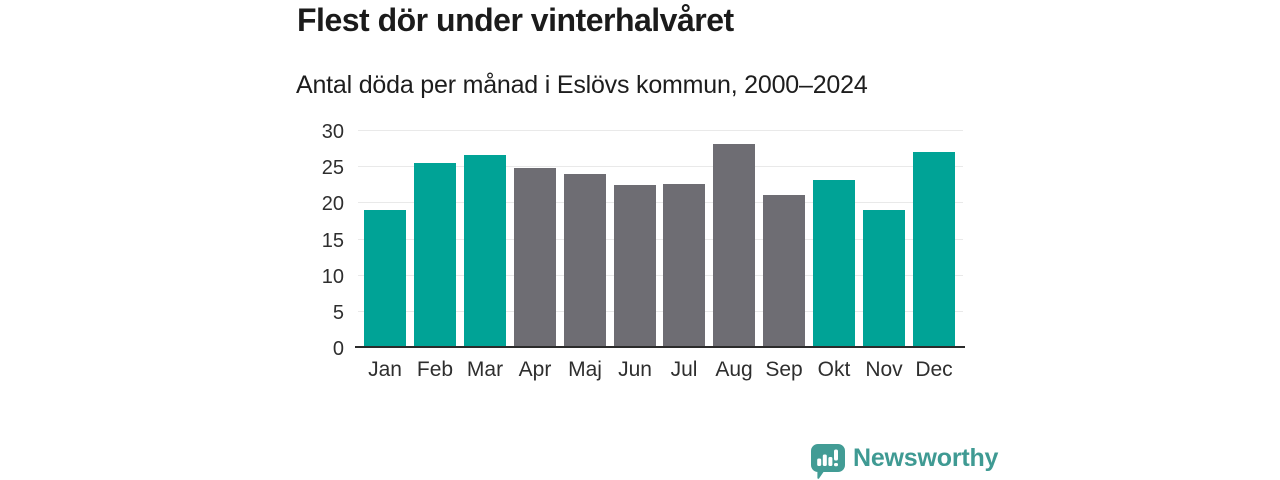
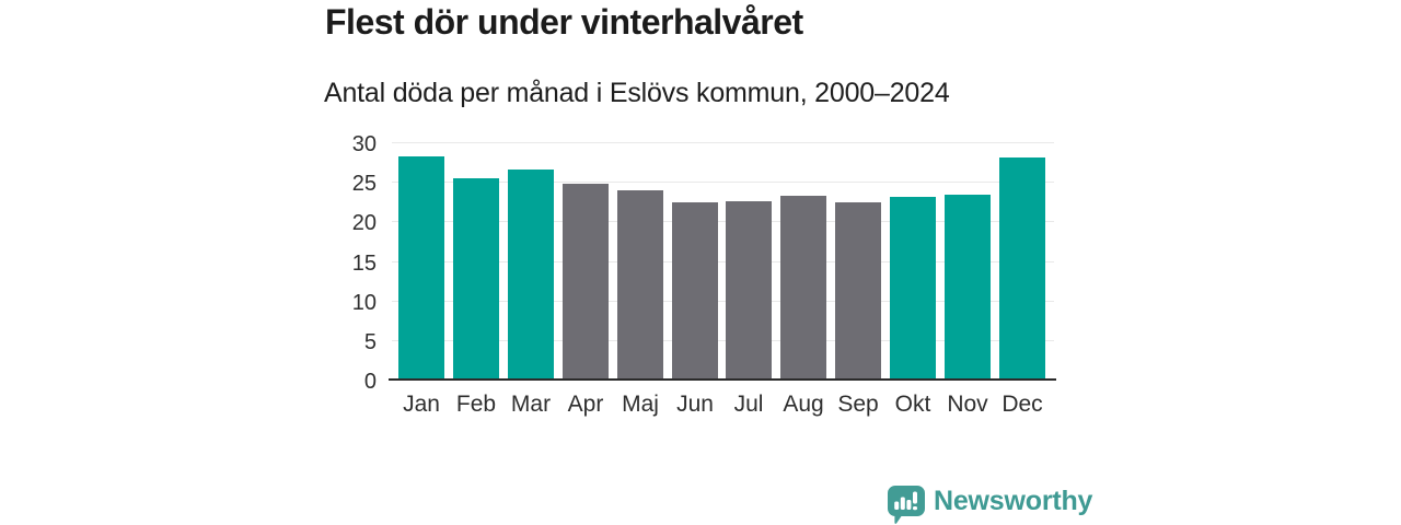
Jan: 19 -> 28
Aug: 28 -> 23
Sep: 21 -> 22
Nov: 19 -> 23
Dec: 27 -> 28
